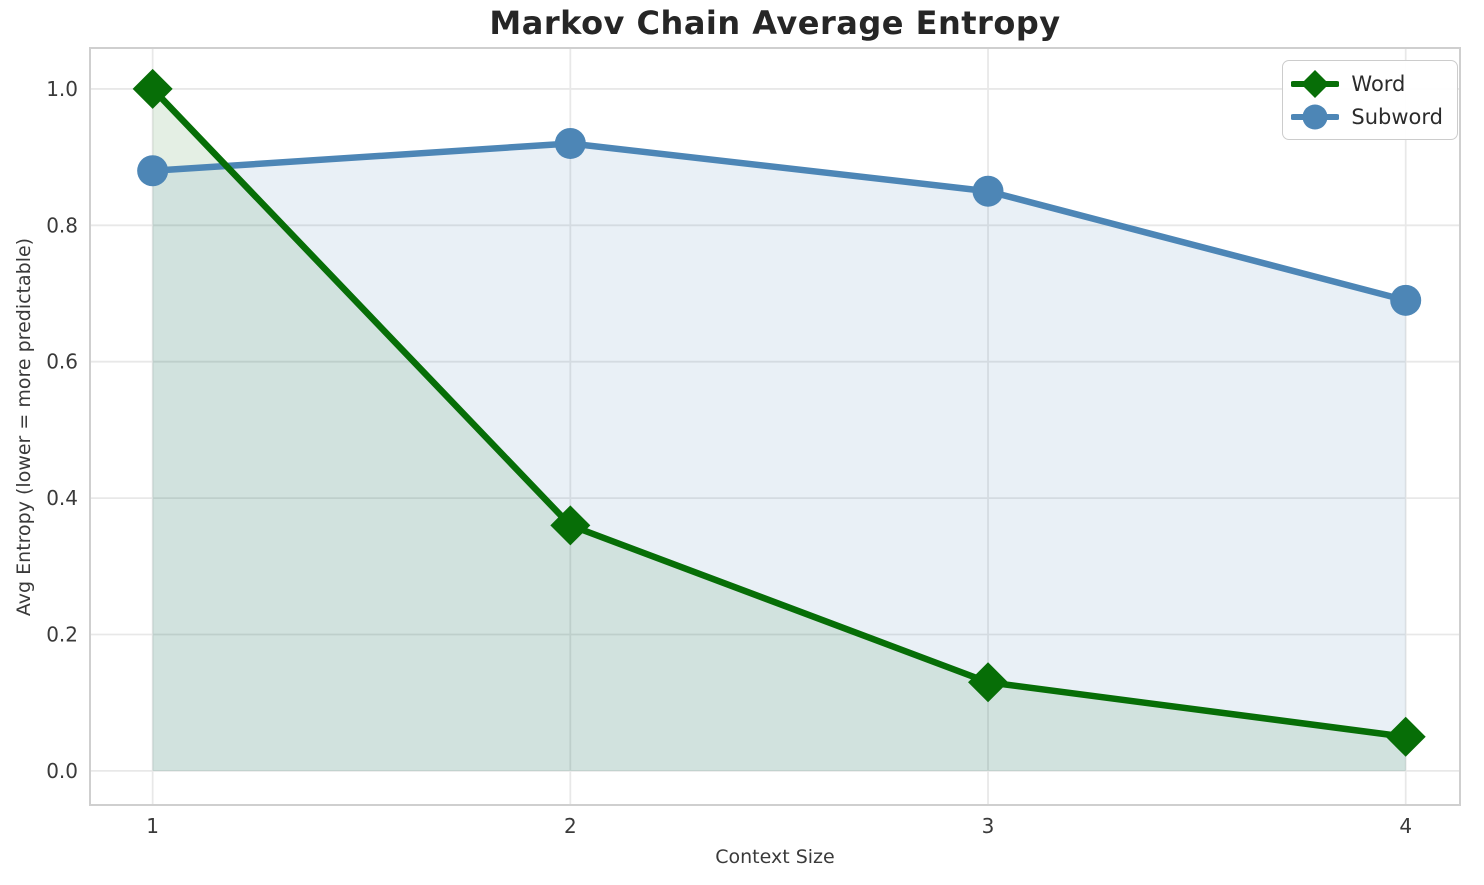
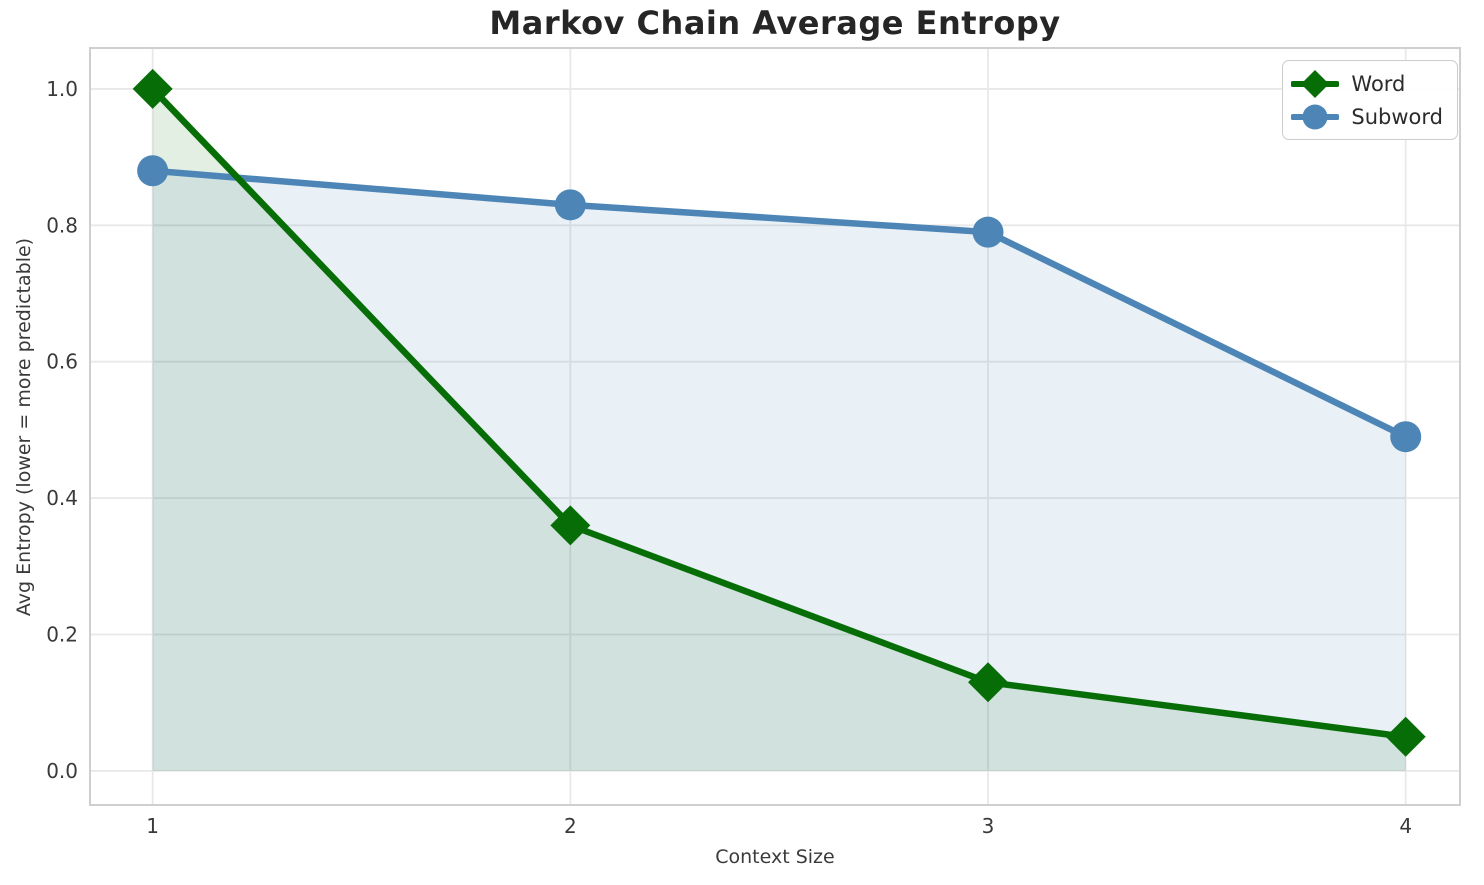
Subword/2: 0.92 -> 0.83
Subword/3: 0.85 -> 0.79
Subword/4: 0.69 -> 0.49
